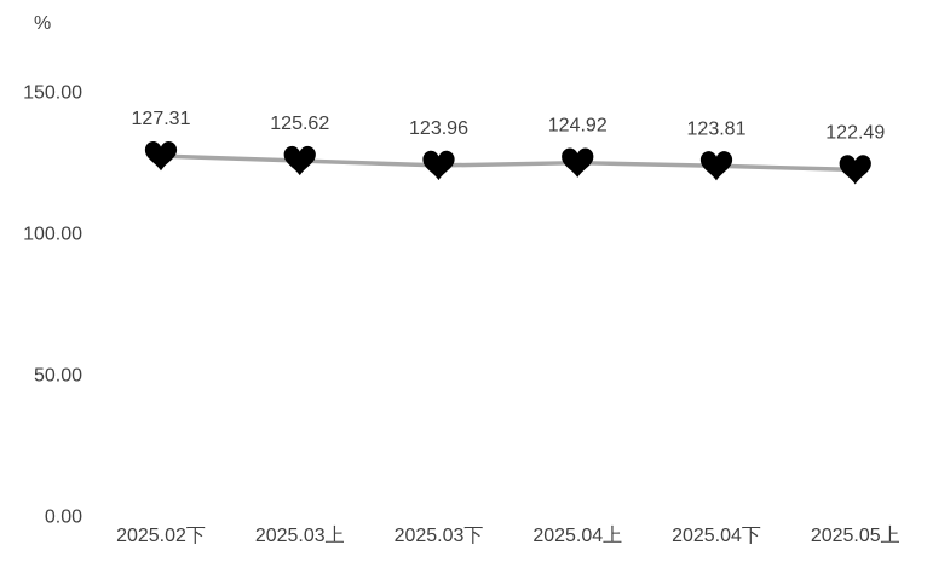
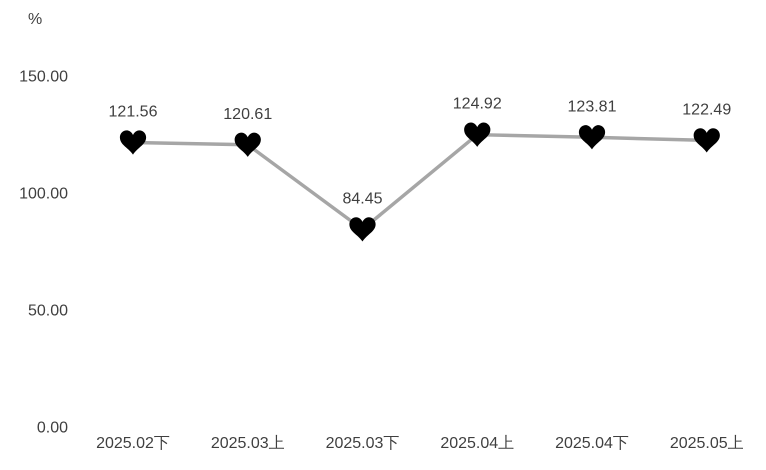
2025.02下: 127.31 -> 121.56
2025.03上: 125.62 -> 120.61
2025.03下: 123.96 -> 84.45
